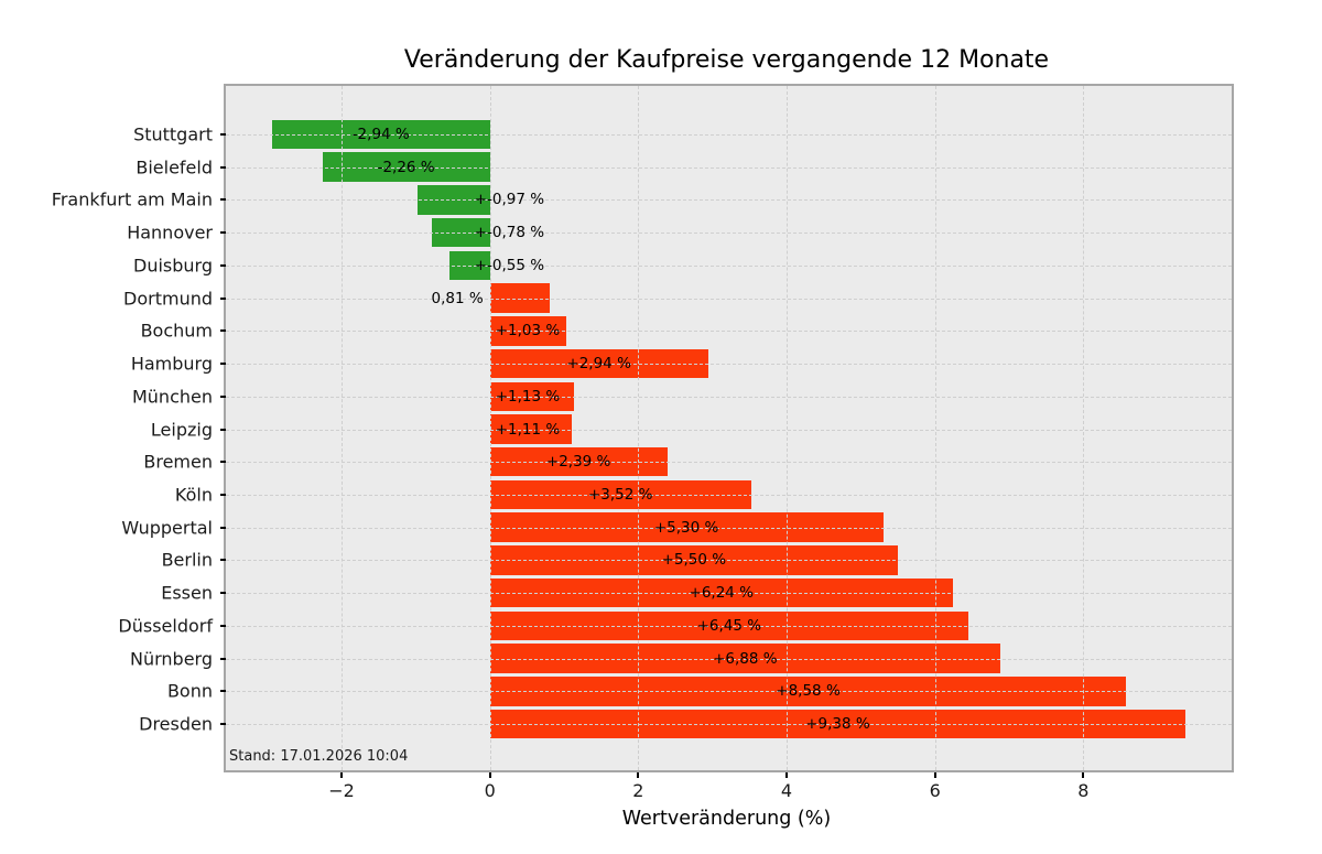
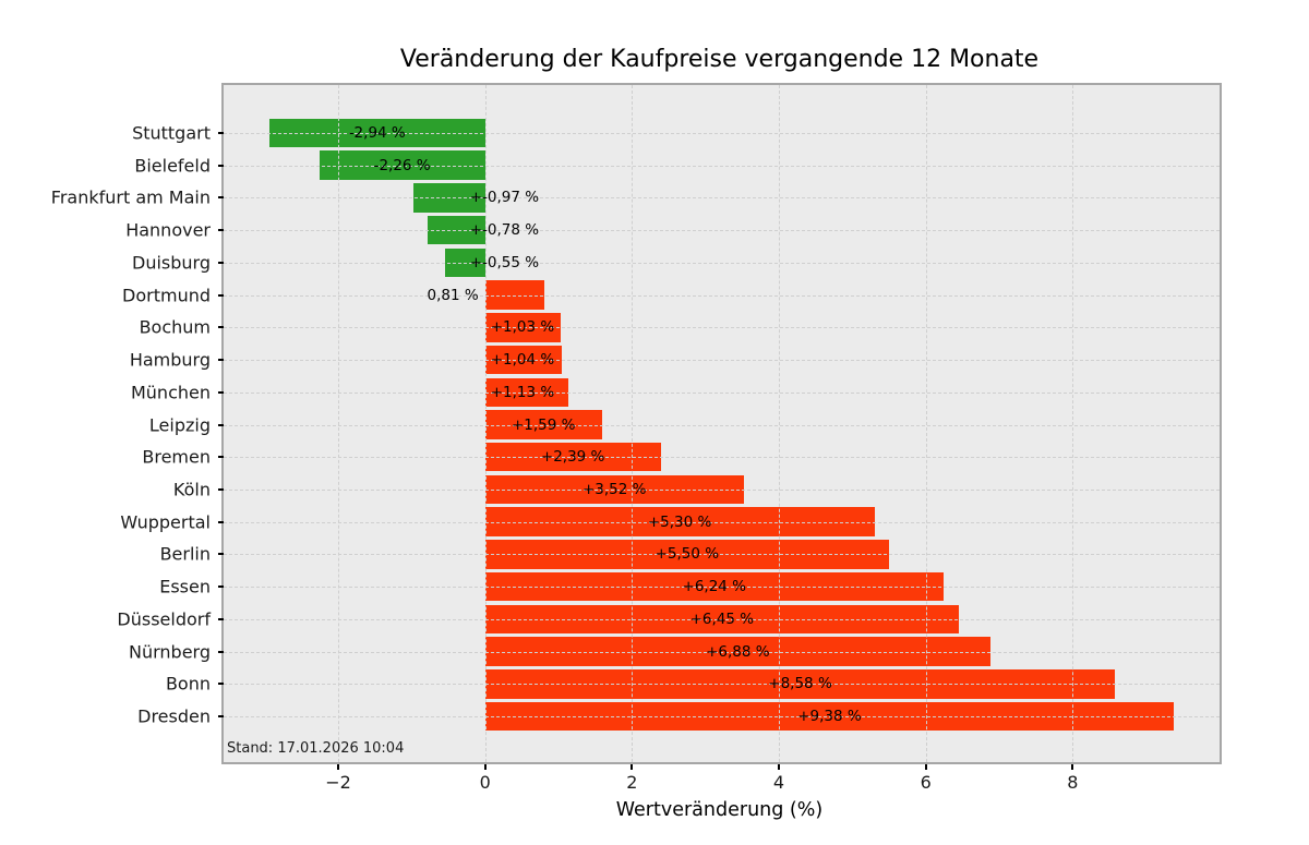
Hamburg: +2,94 -> +1,04
Leipzig: +1,11 -> +1,59
